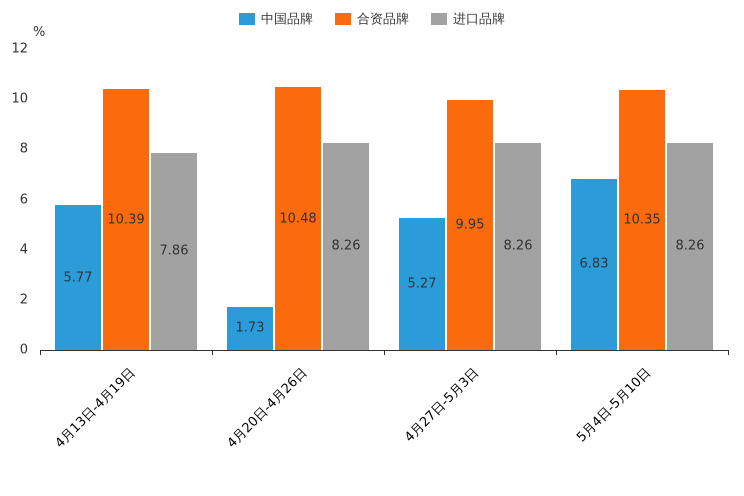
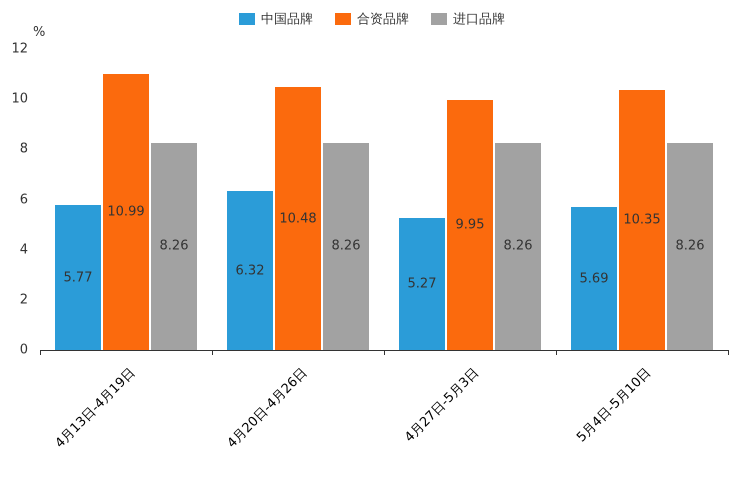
合资品牌/4月13日-4月19日: 10.39 -> 10.99
进口品牌/4月13日-4月19日: 7.86 -> 8.26
中国品牌/4月20日-4月26日: 1.73 -> 6.32
中国品牌/5月4日-5月10日: 6.83 -> 5.69
